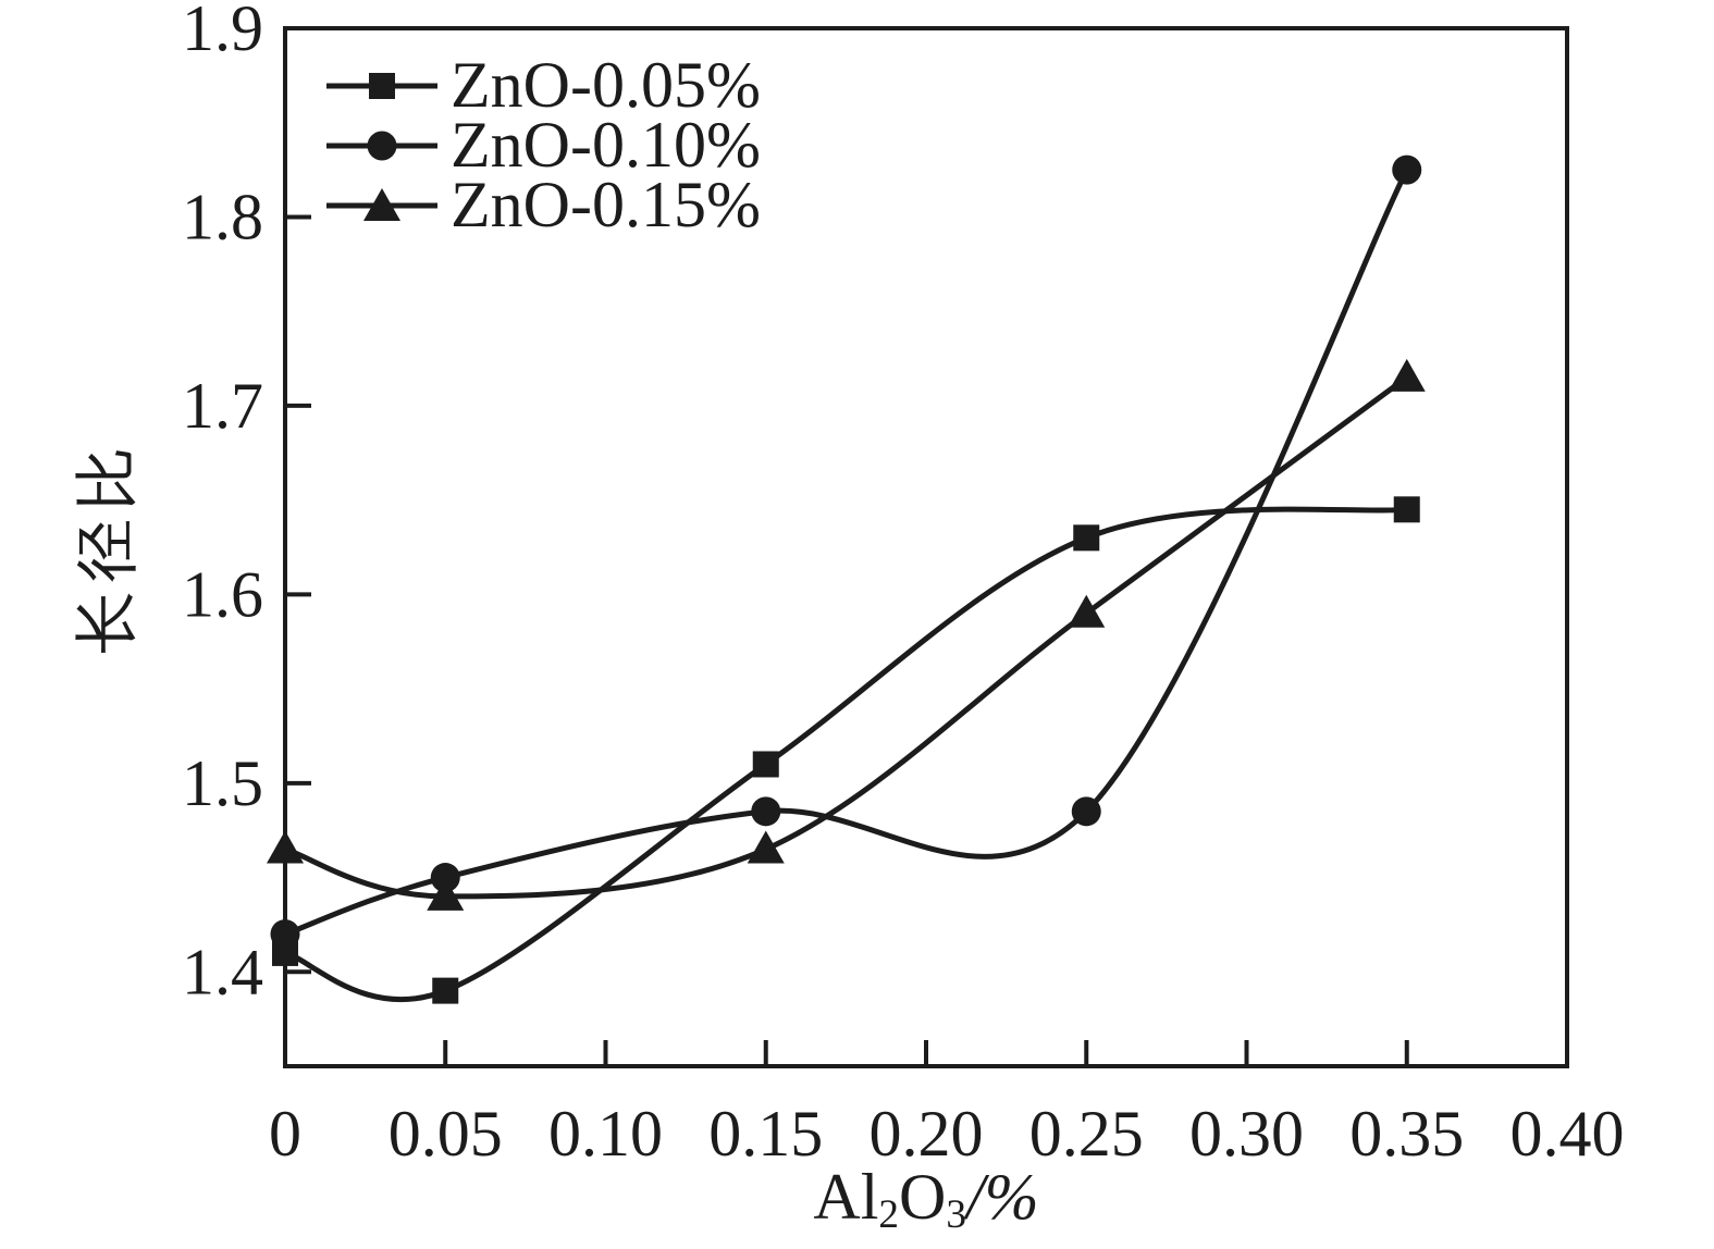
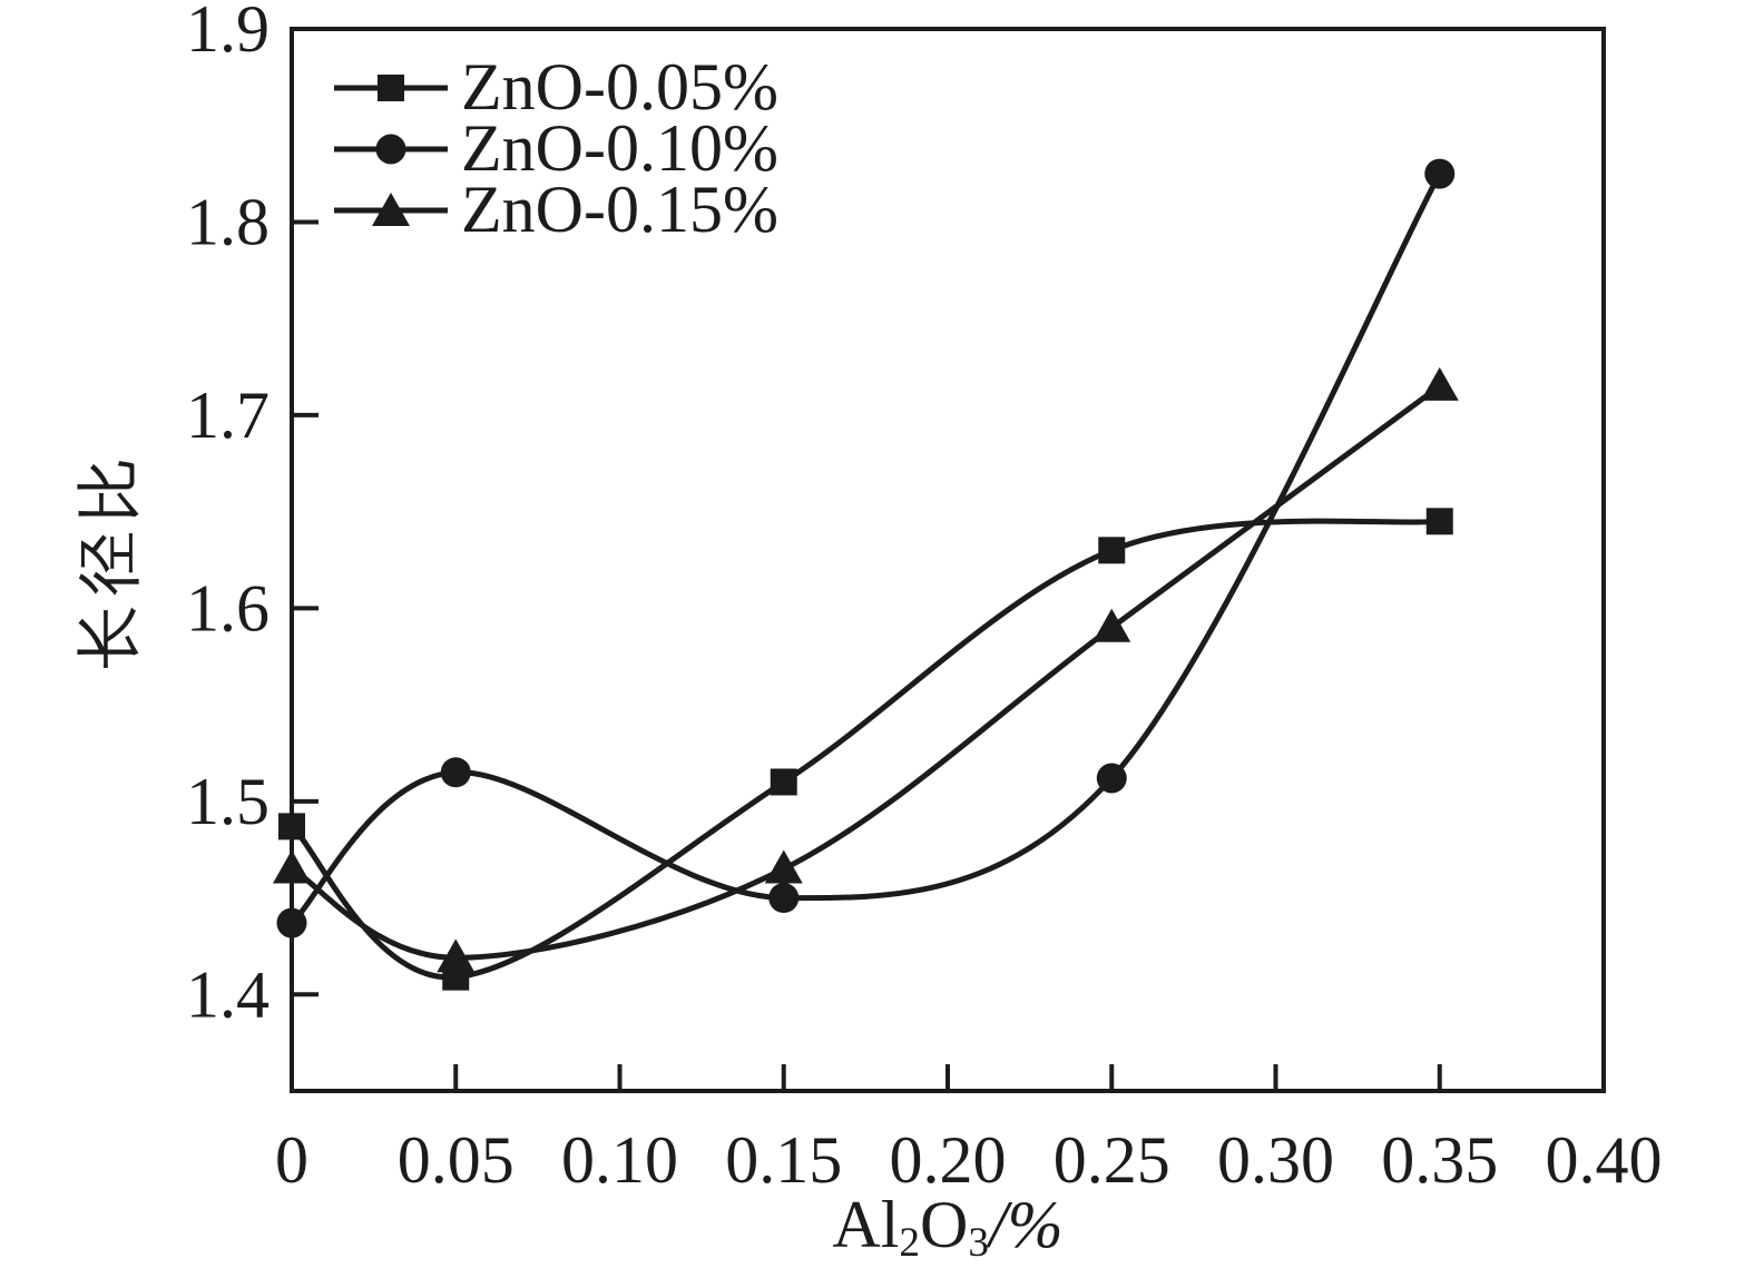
ZnO-0.05%/0: 1.410 -> 1.487
ZnO-0.10%/0: 1.420 -> 1.437
ZnO-0.05%/0.05: 1.390 -> 1.409
ZnO-0.10%/0.05: 1.450 -> 1.515
ZnO-0.15%/0.05: 1.440 -> 1.419
ZnO-0.10%/0.15: 1.485 -> 1.450
ZnO-0.10%/0.25: 1.485 -> 1.512
